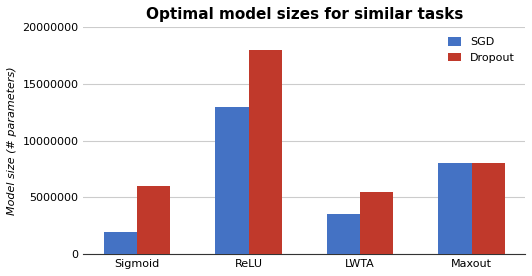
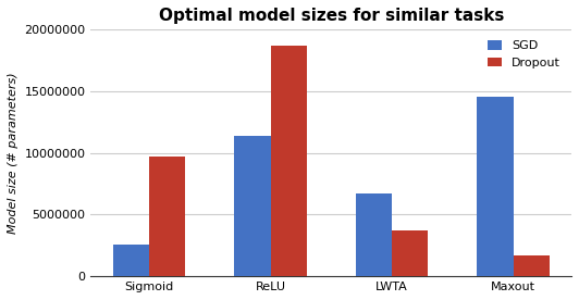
SGD/Sigmoid: 2000000 -> 2600000
Dropout/Sigmoid: 6000000 -> 9700000
SGD/ReLU: 13000000 -> 11400000
Dropout/ReLU: 18000000 -> 18700000
SGD/LWTA: 3500000 -> 6700000
Dropout/LWTA: 5500000 -> 3700000
SGD/Maxout: 8000000 -> 14600000
Dropout/Maxout: 8000000 -> 1700000
